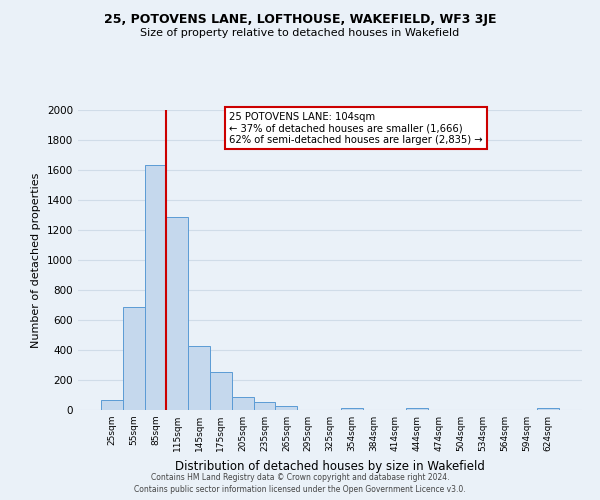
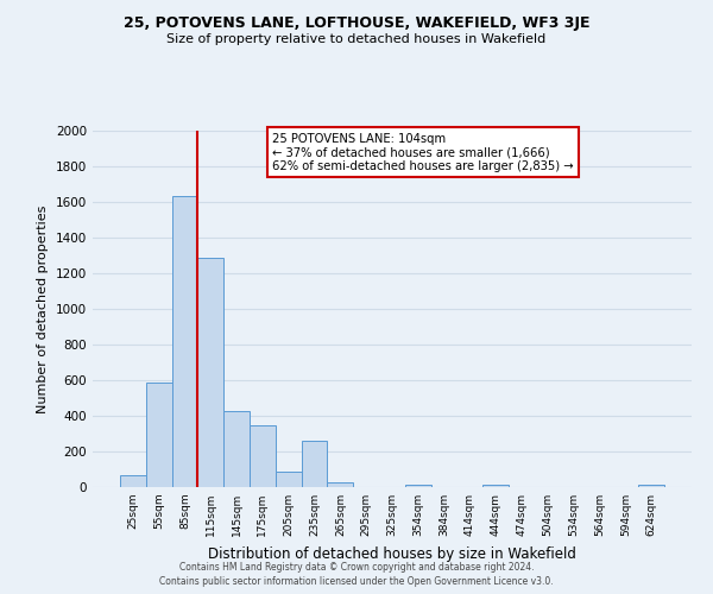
55sqm: 690 -> 590
175sqm: 250 -> 350
235sqm: 50 -> 260
